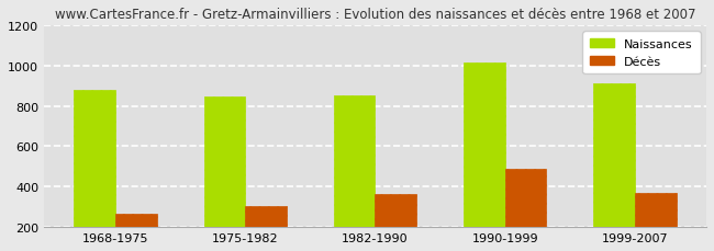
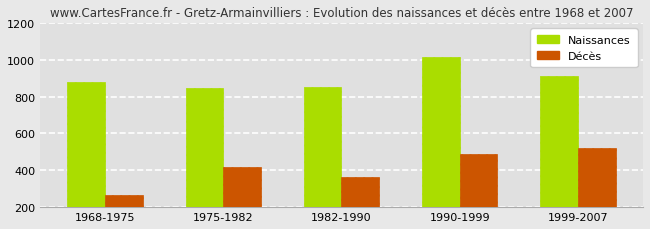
Décès/1975-1982: 300 -> 420
Décès/1999-2007: 370 -> 520
